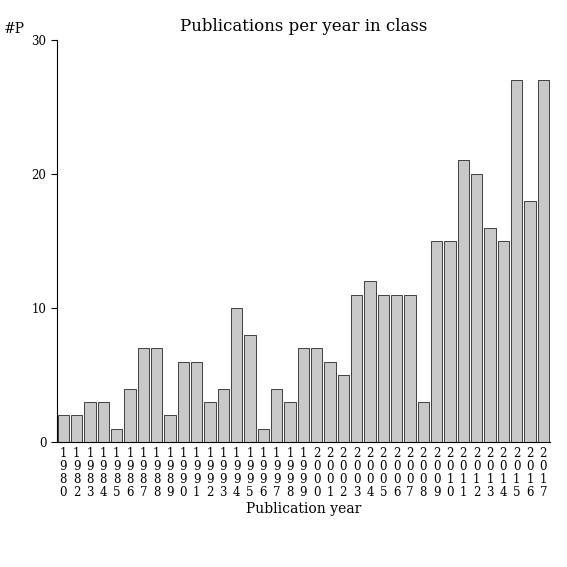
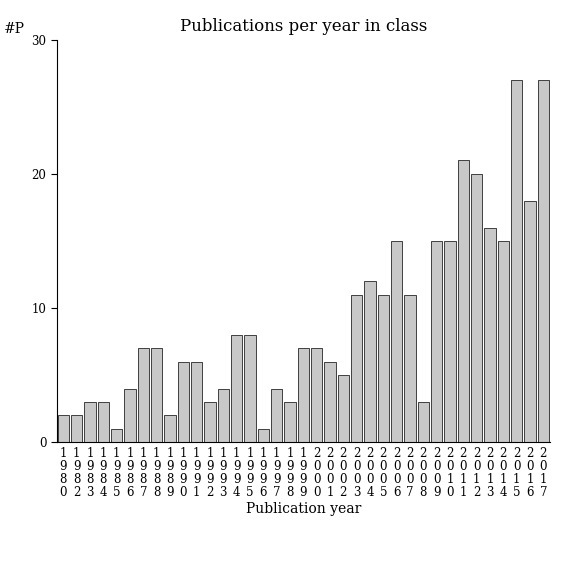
1 9 9 4: 10 -> 8
2 0 0 6: 11 -> 15
